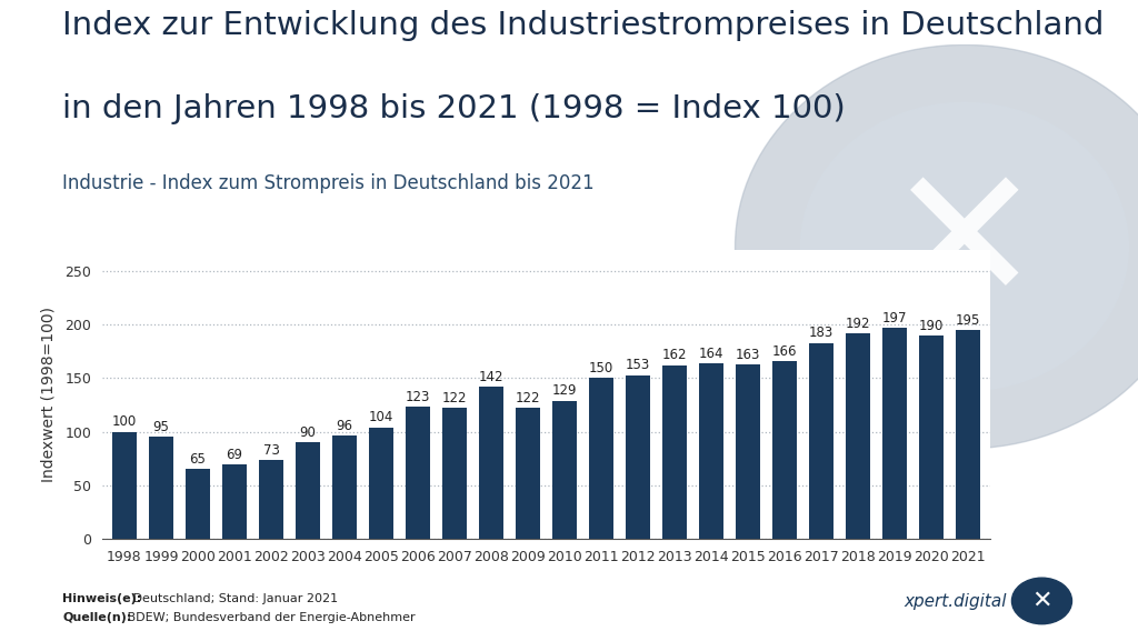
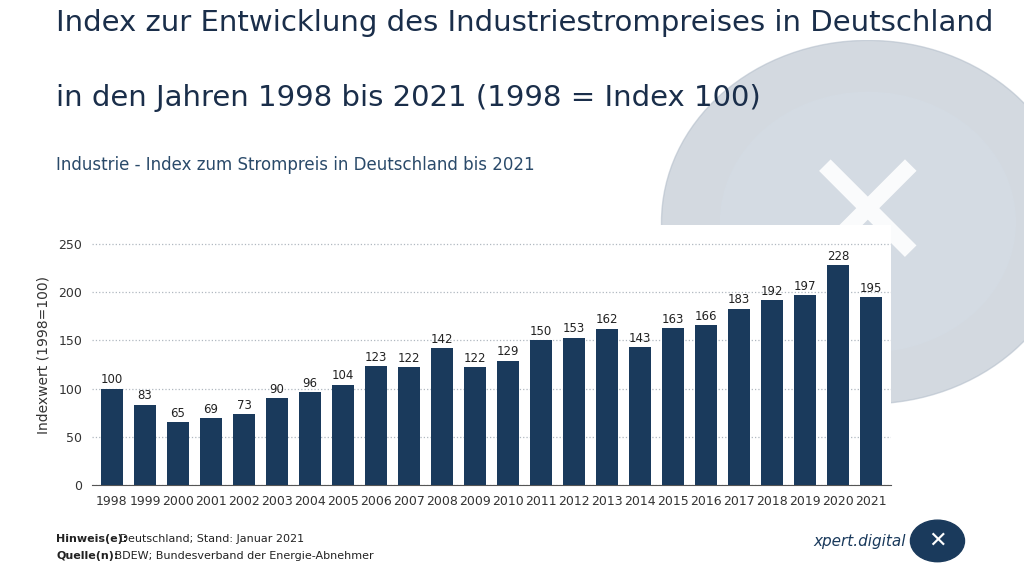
1999: 95 -> 83
2014: 164 -> 143
2020: 190 -> 228
